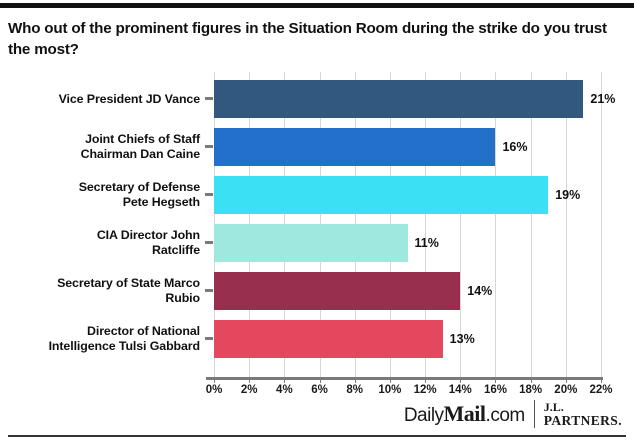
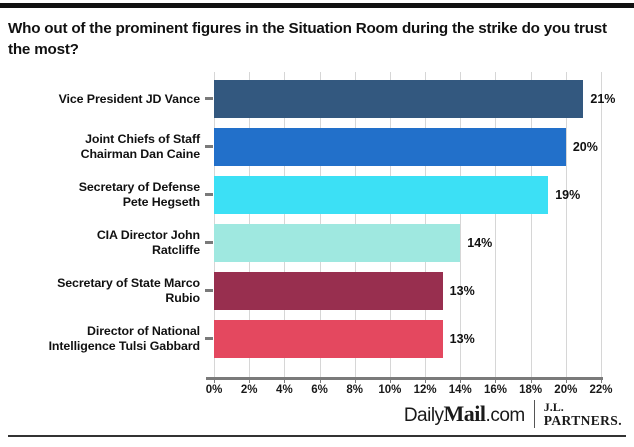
Joint Chiefs of Staff Chairman Dan Caine: 16% -> 20%
CIA Director John Ratcliffe: 11% -> 14%
Secretary of State Marco Rubio: 14% -> 13%
